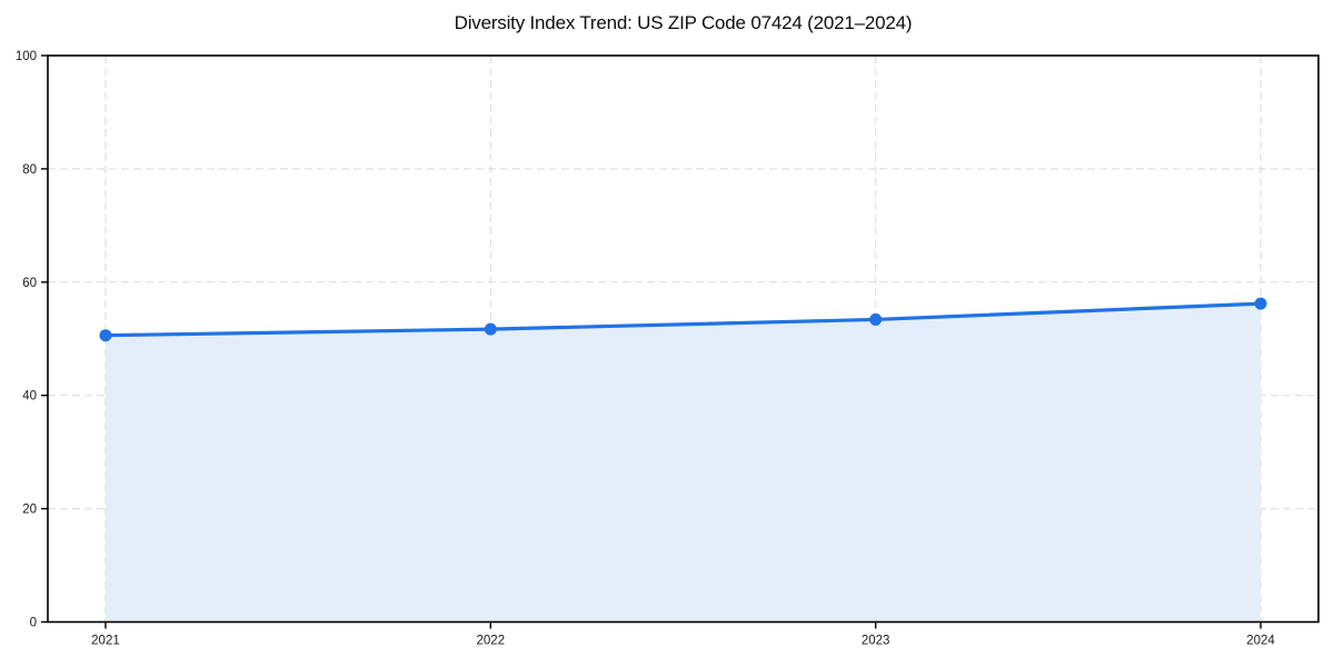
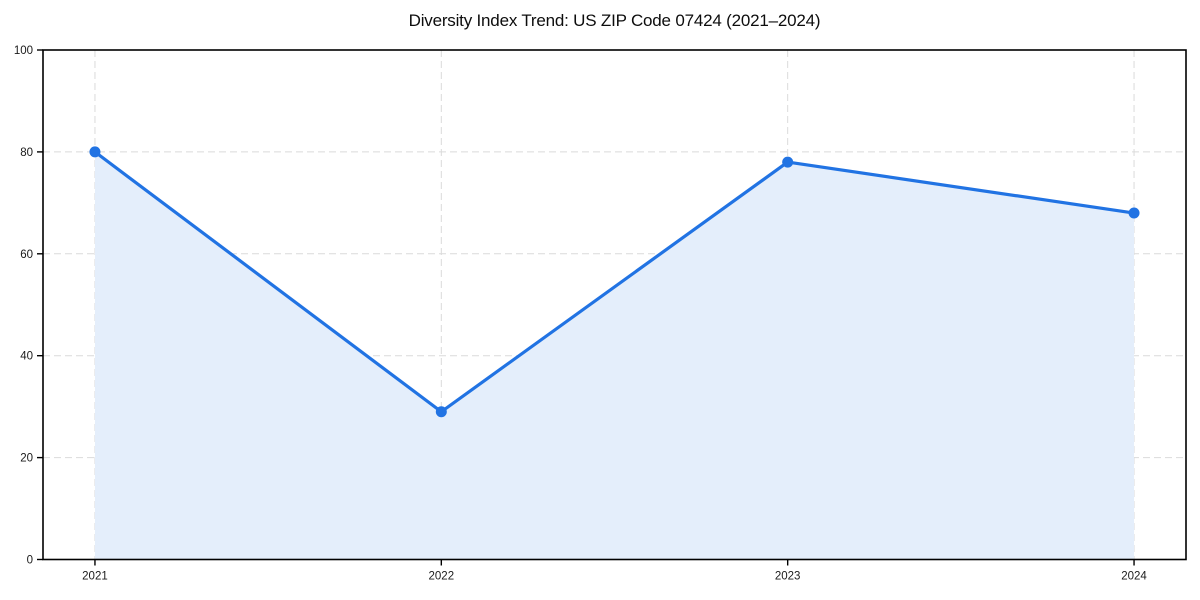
2021: 51 -> 80
2022: 52 -> 29
2023: 53 -> 78
2024: 56 -> 68
